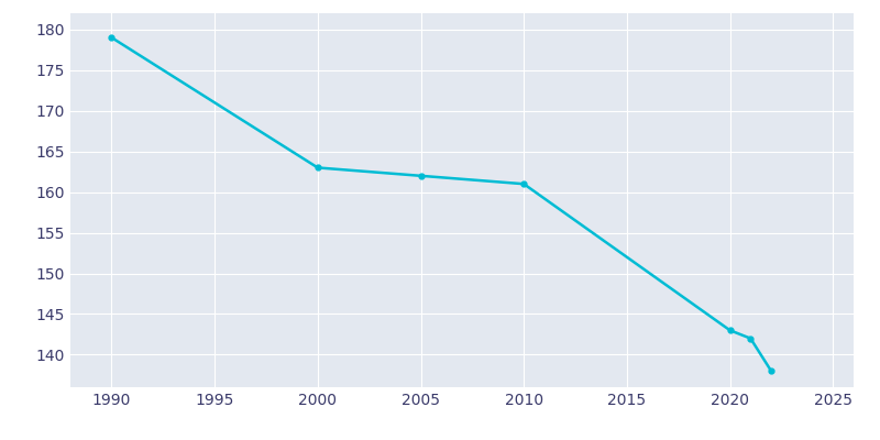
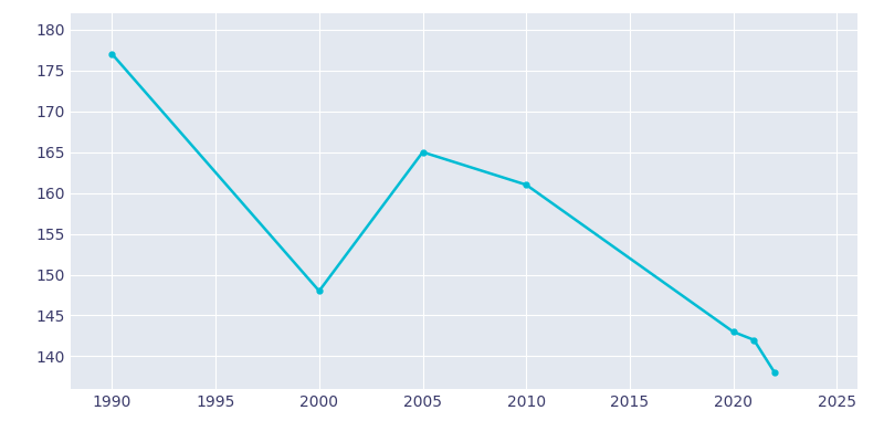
1990: 179 -> 177
2000: 163 -> 148
2005: 162 -> 165
